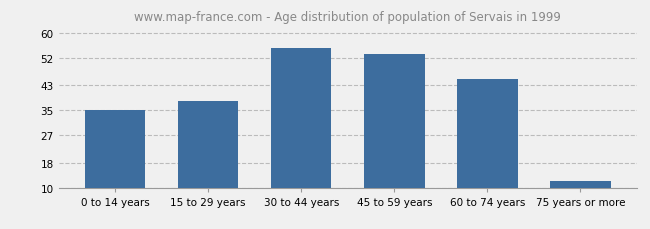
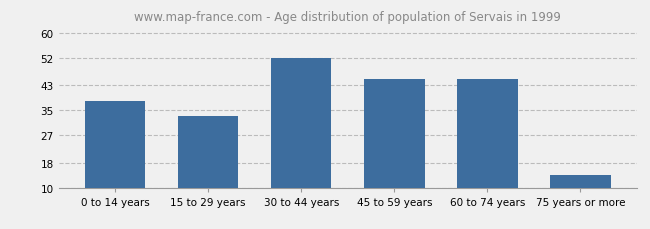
0 to 14 years: 35 -> 38
15 to 29 years: 38 -> 33
30 to 44 years: 55 -> 52
45 to 59 years: 53 -> 45
75 years or more: 12 -> 14
